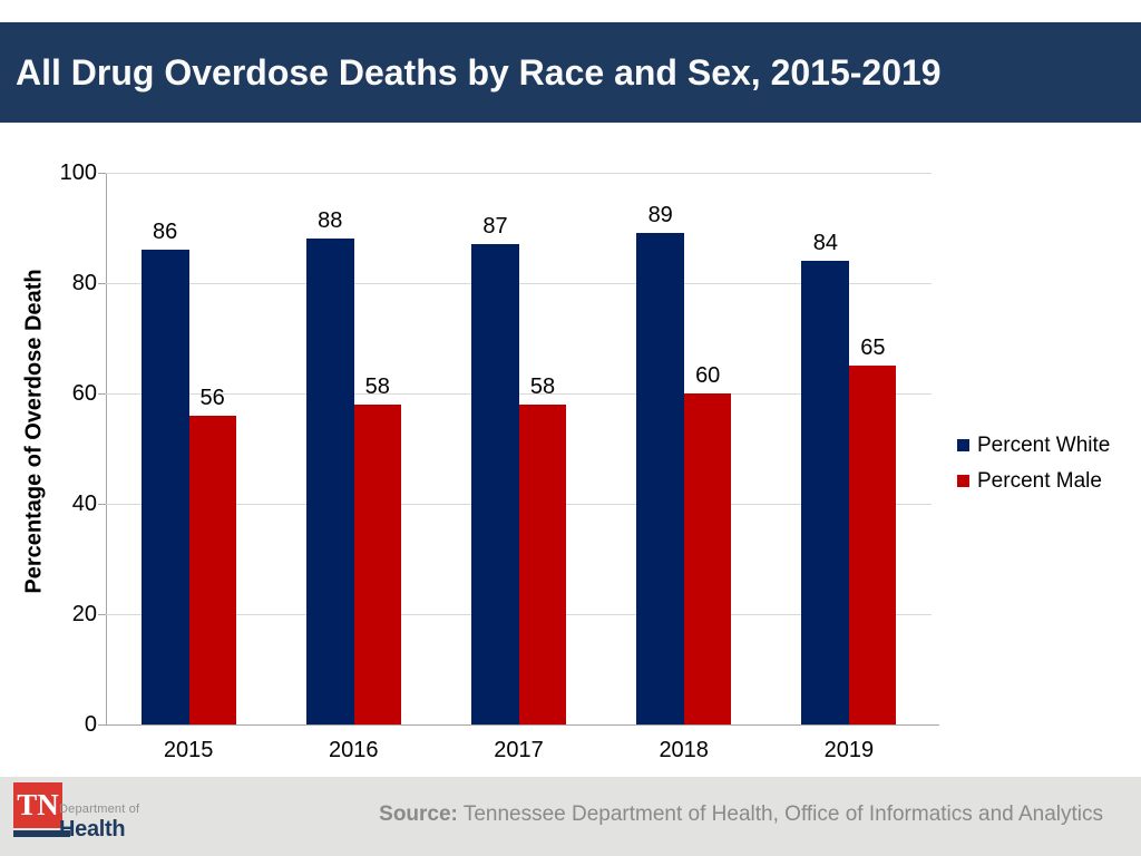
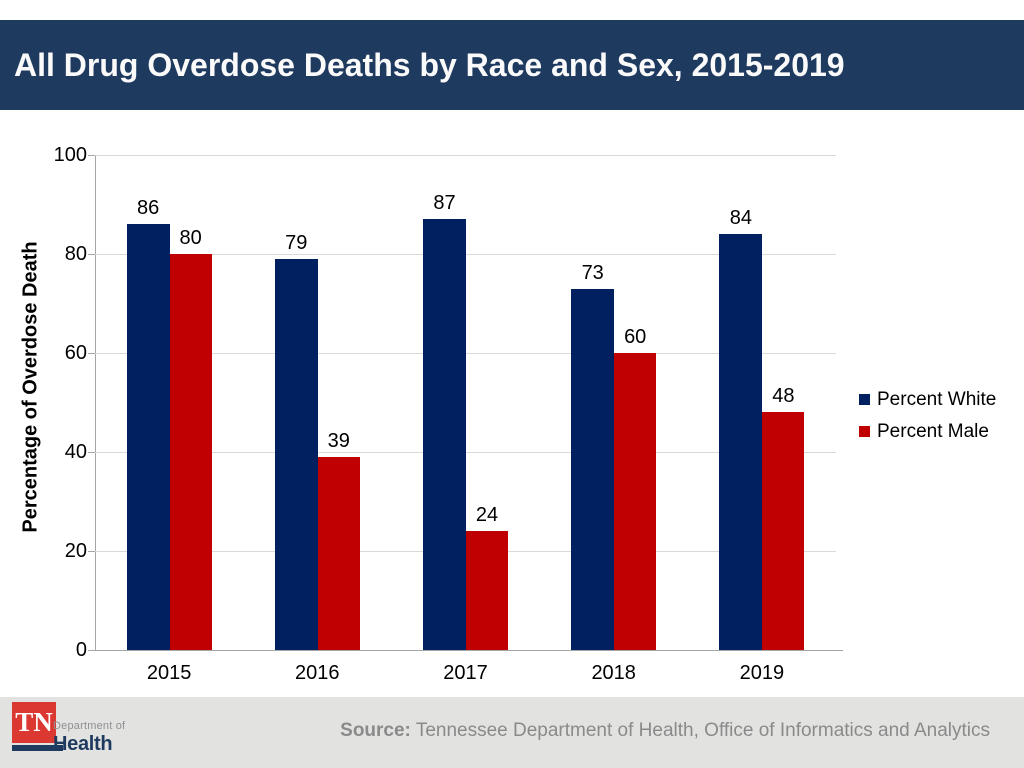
Percent Male/2015: 56 -> 80
Percent White/2016: 88 -> 79
Percent Male/2016: 58 -> 39
Percent Male/2017: 58 -> 24
Percent White/2018: 89 -> 73
Percent Male/2019: 65 -> 48
